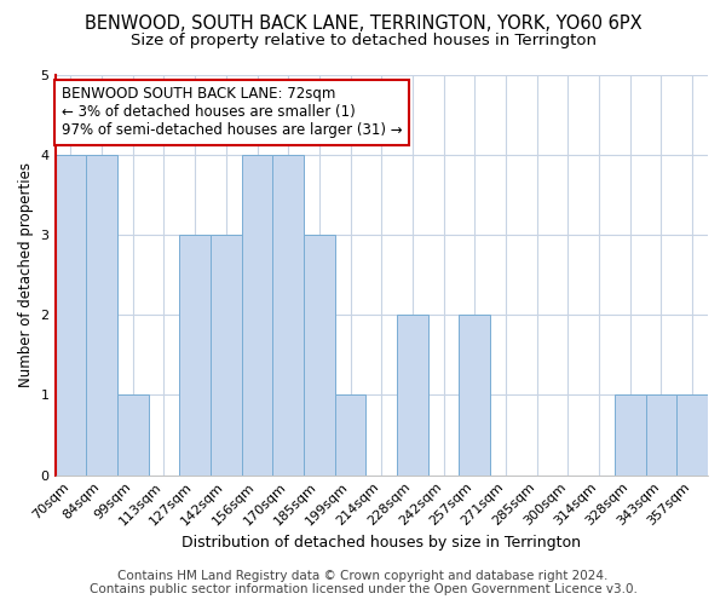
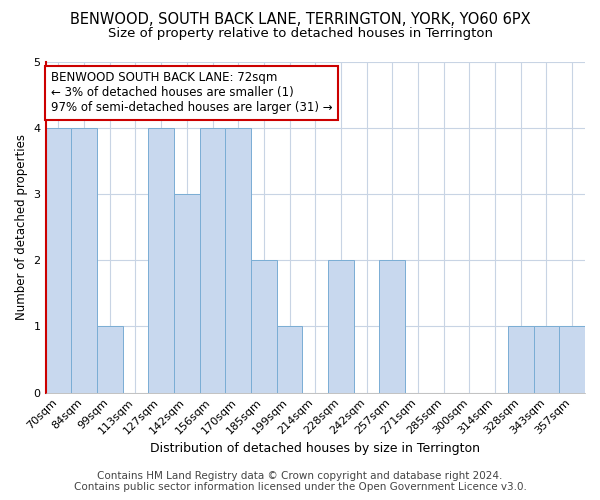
127sqm: 3 -> 4
185sqm: 3 -> 2
